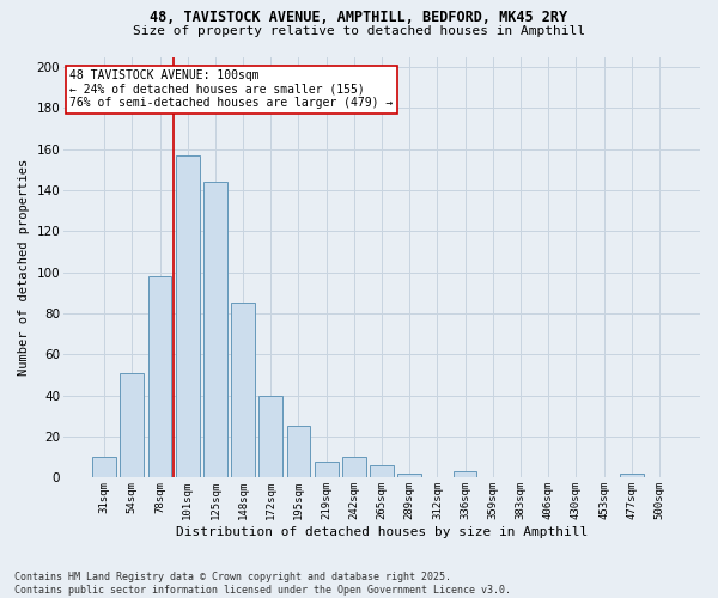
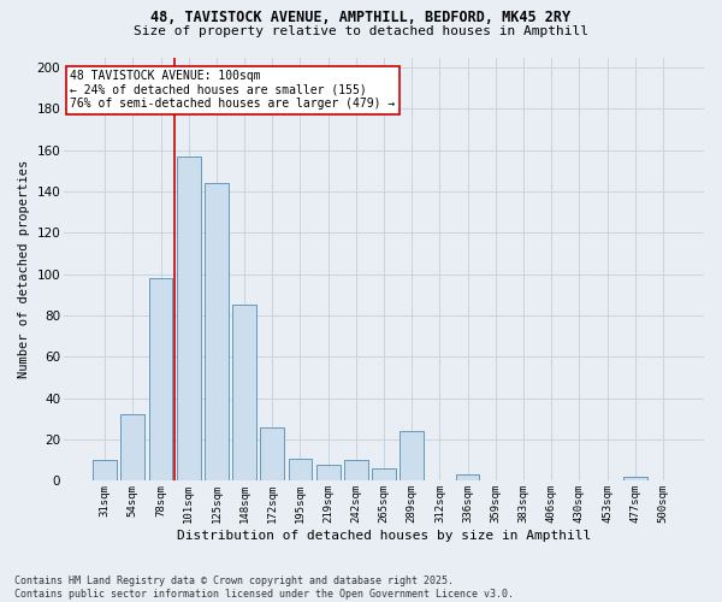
54sqm: 51 -> 32
172sqm: 40 -> 26
195sqm: 25 -> 11
289sqm: 2 -> 24
